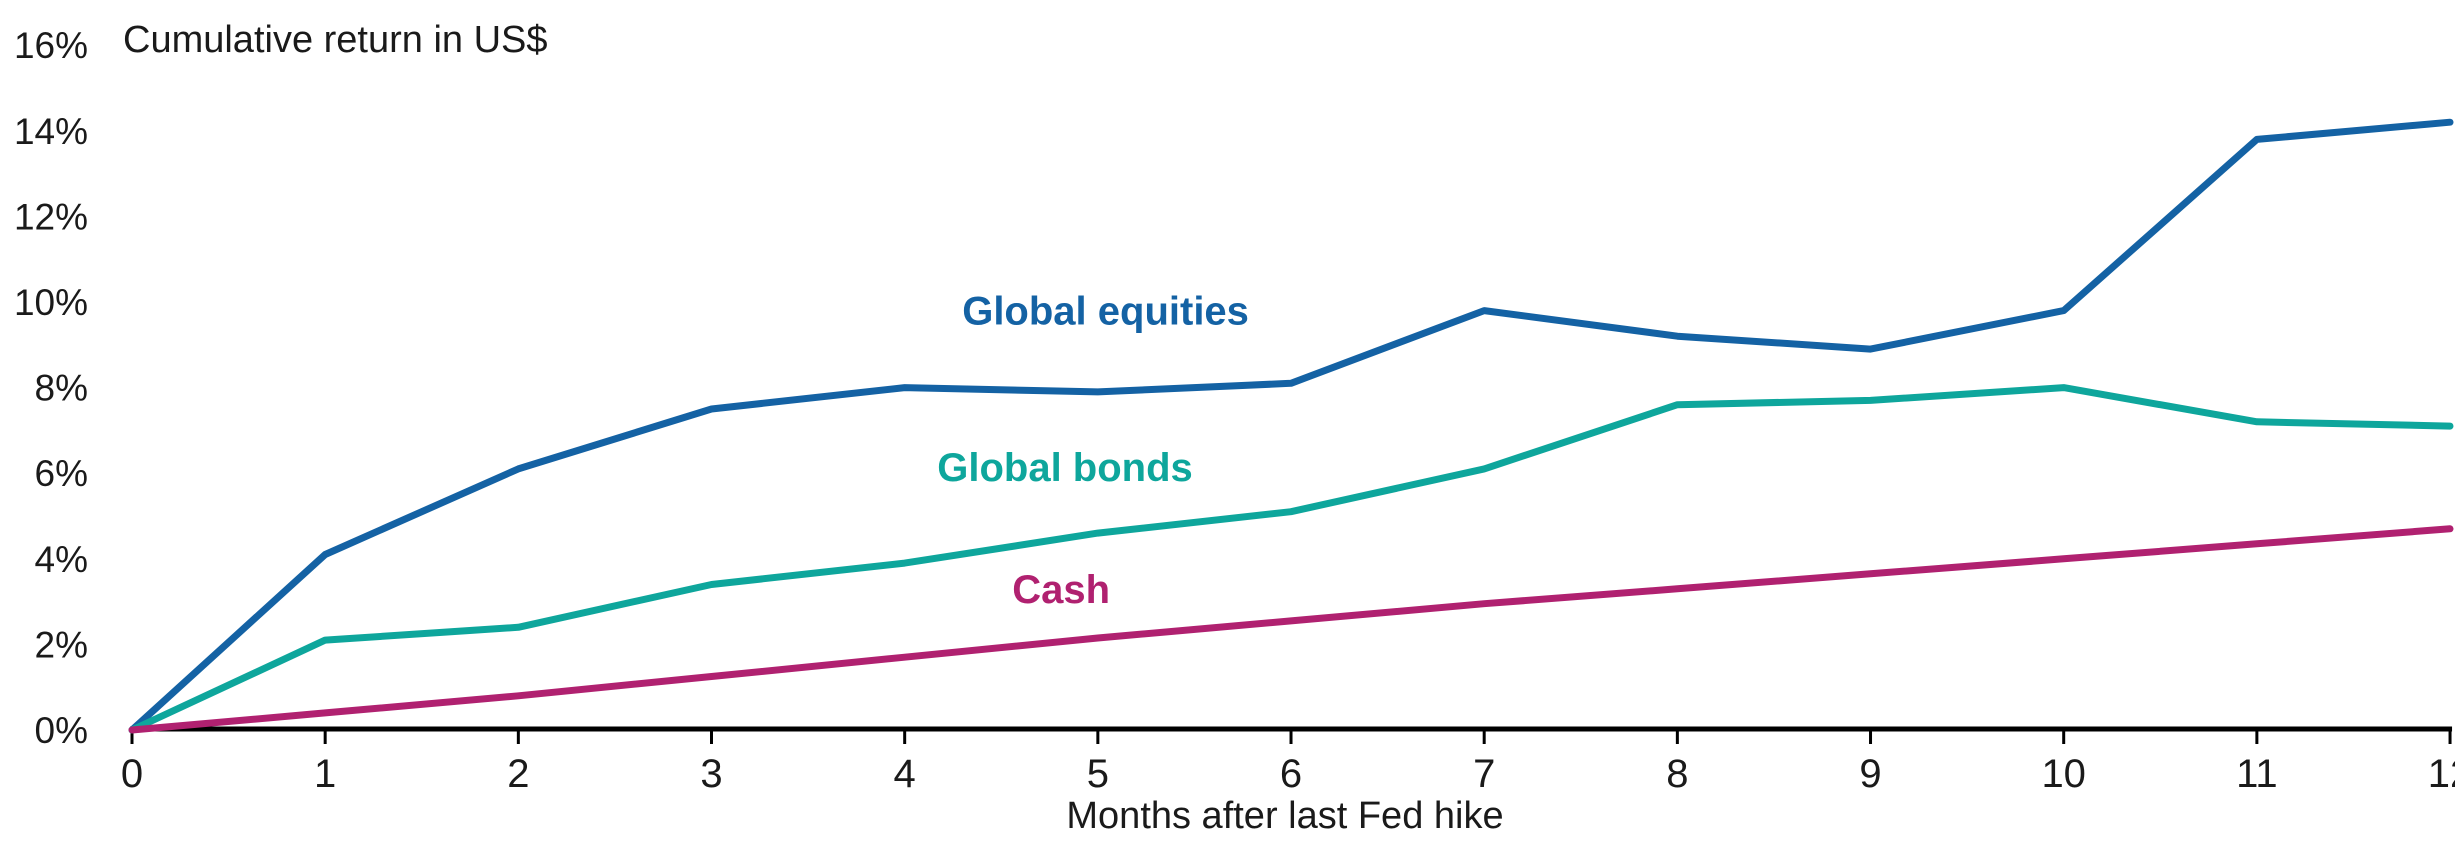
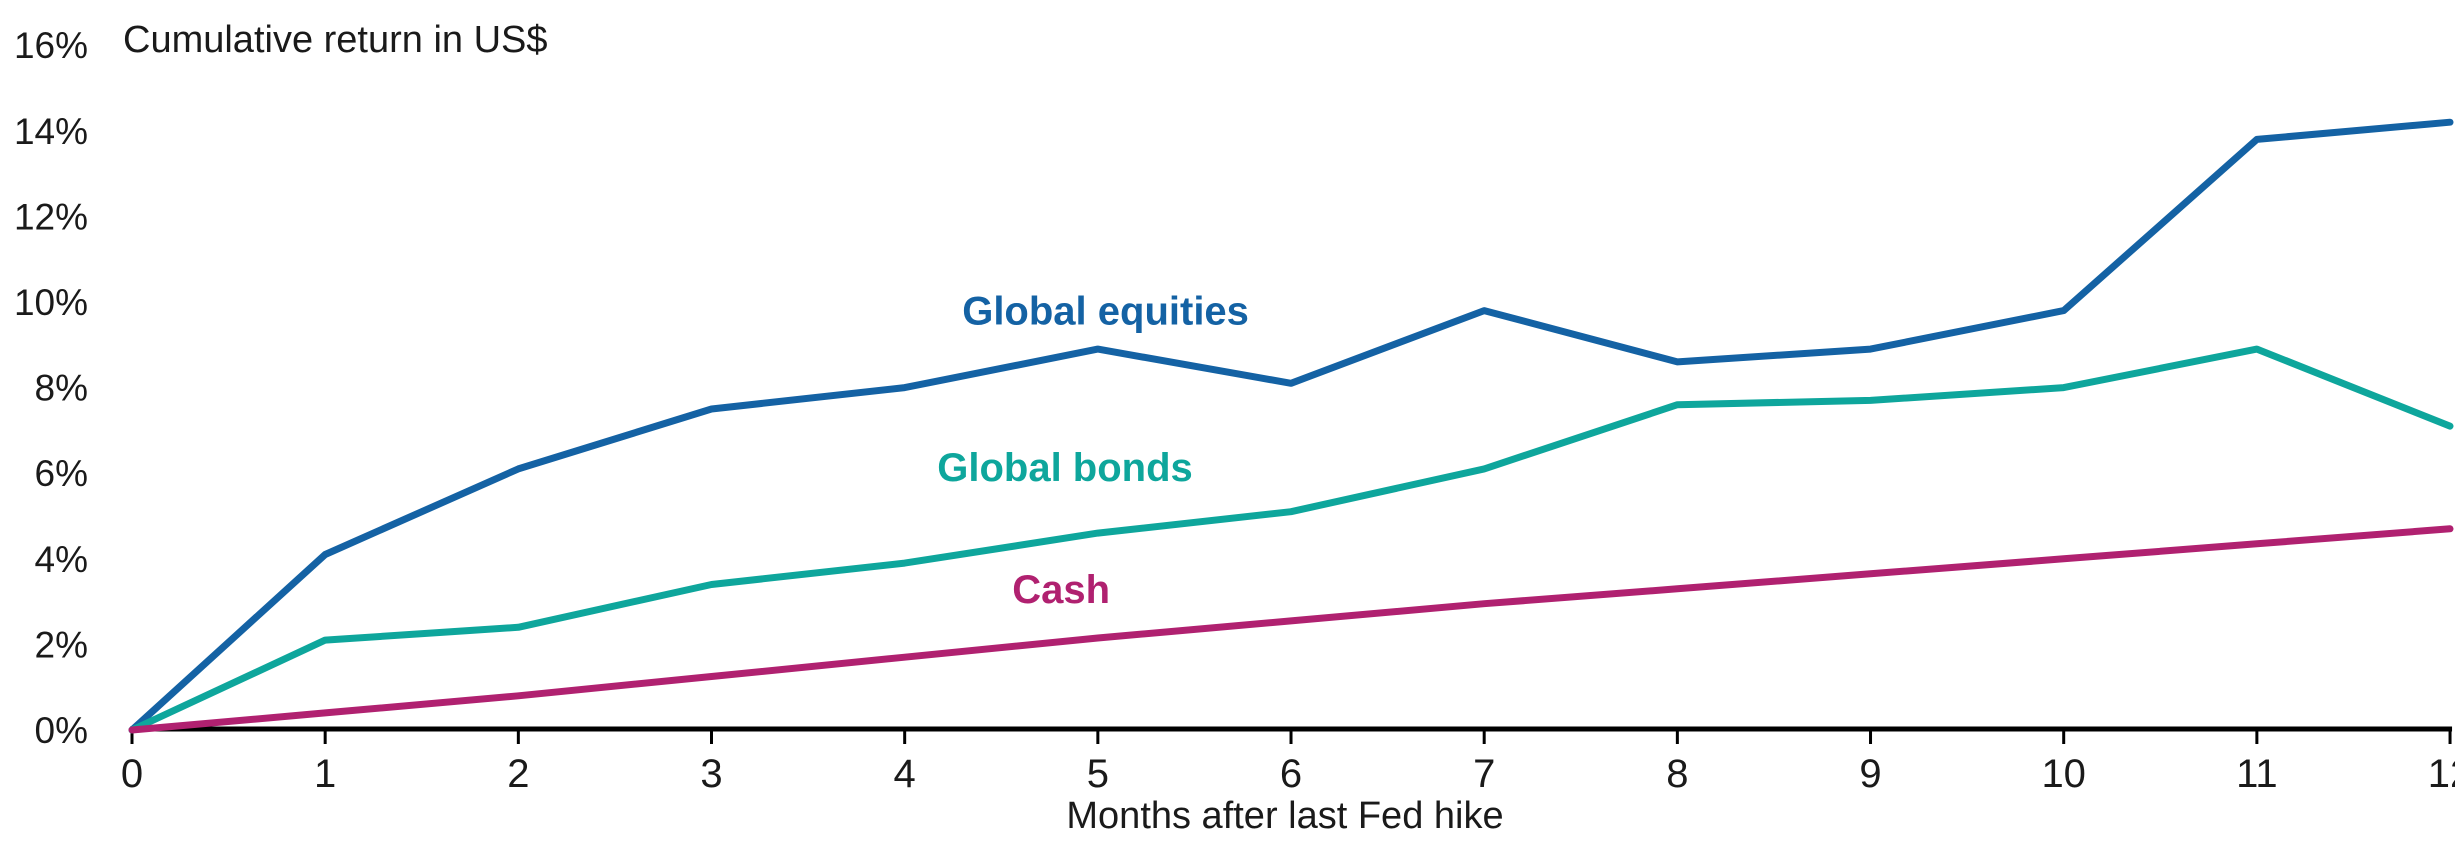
Global equities/5: 7.9% -> 8.9%
Global equities/8: 9.2% -> 8.6%
Global bonds/11: 7.2% -> 8.9%
